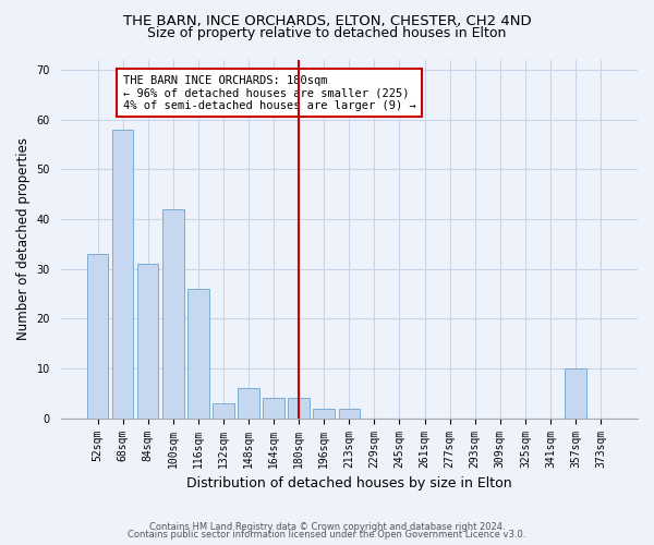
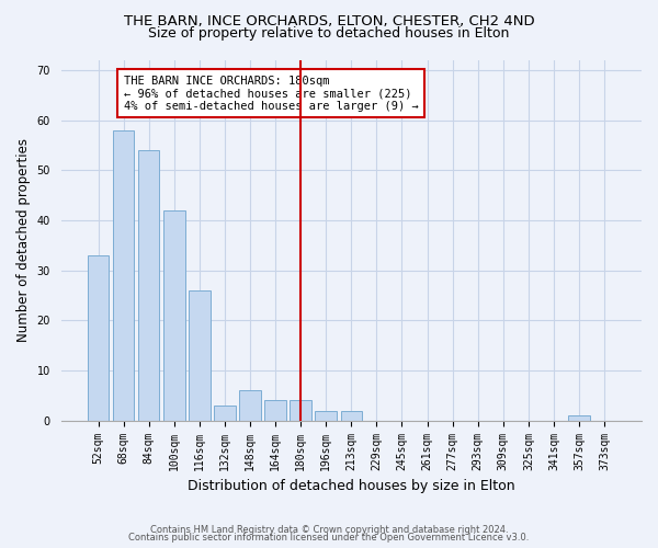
84sqm: 31 -> 54
357sqm: 10 -> 1
